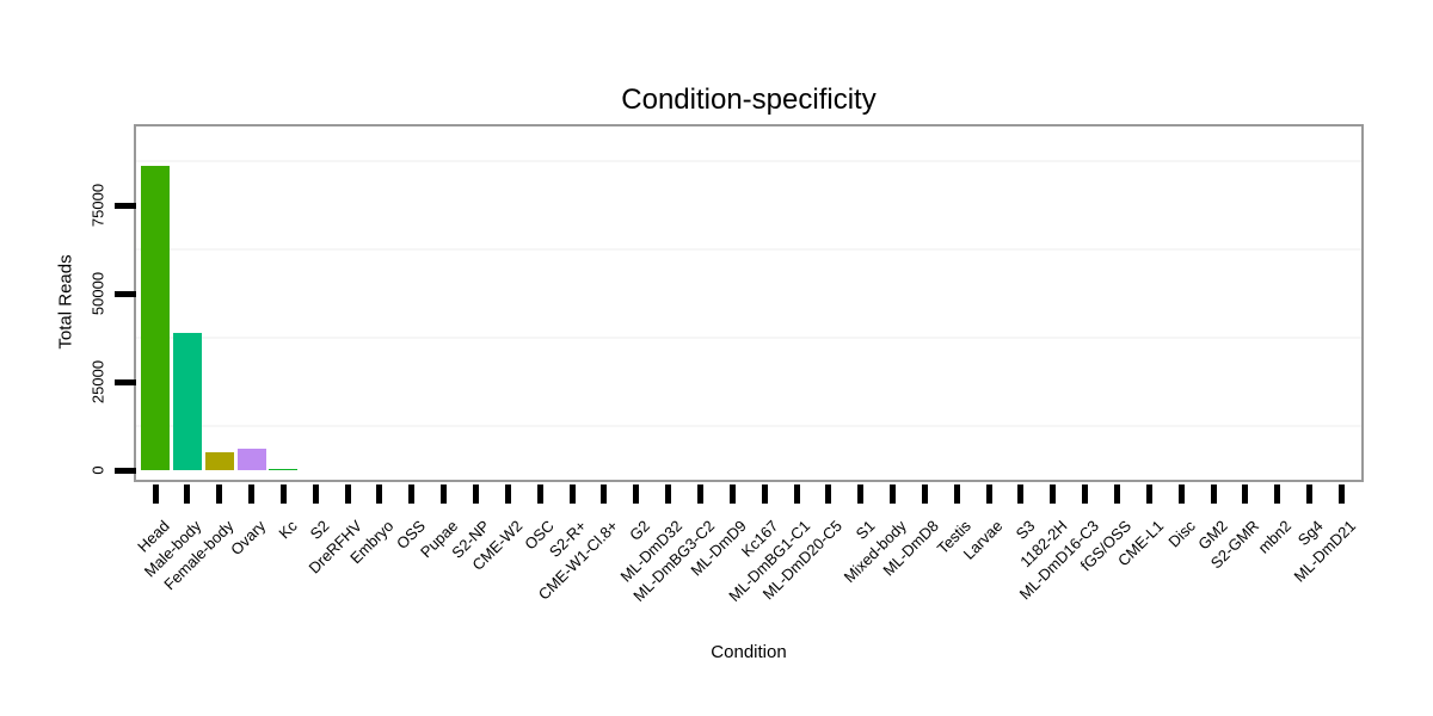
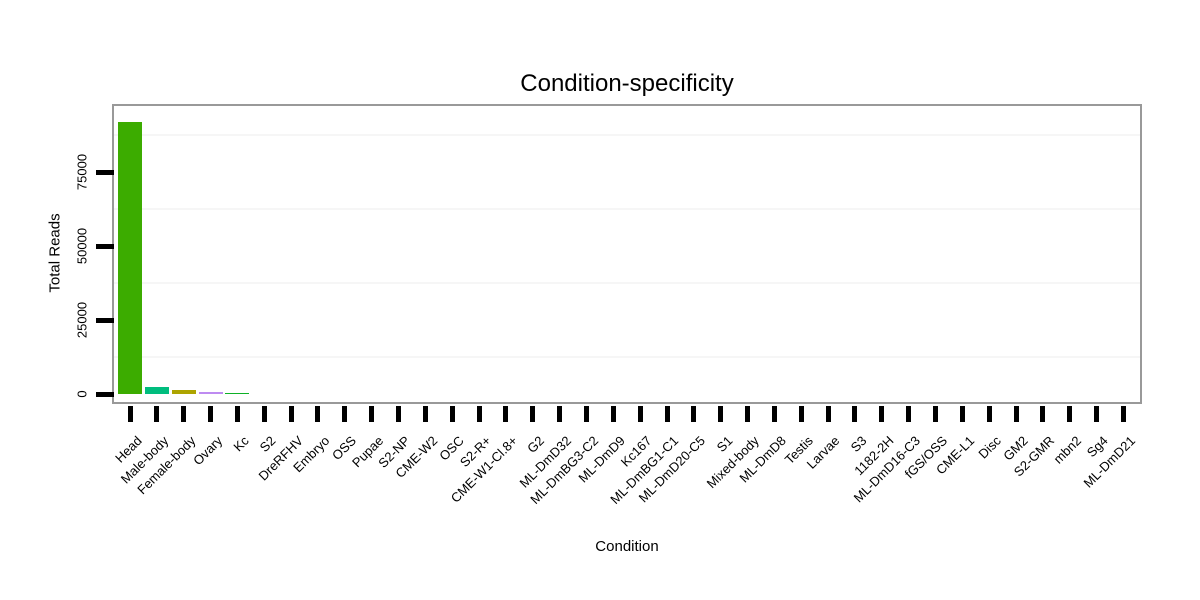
Head: 86000 -> 92000
Male-body: 39000 -> 2000
Female-body: 5000 -> 2000
Ovary: 6000 -> 1000
